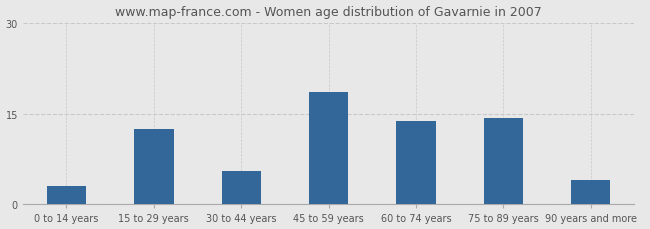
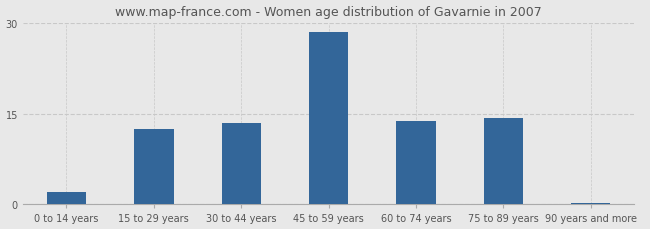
0 to 14 years: 3.0 -> 2.0
30 to 44 years: 5.6 -> 13.5
45 to 59 years: 18.6 -> 28.5
90 years and more: 4.0 -> 0.3
